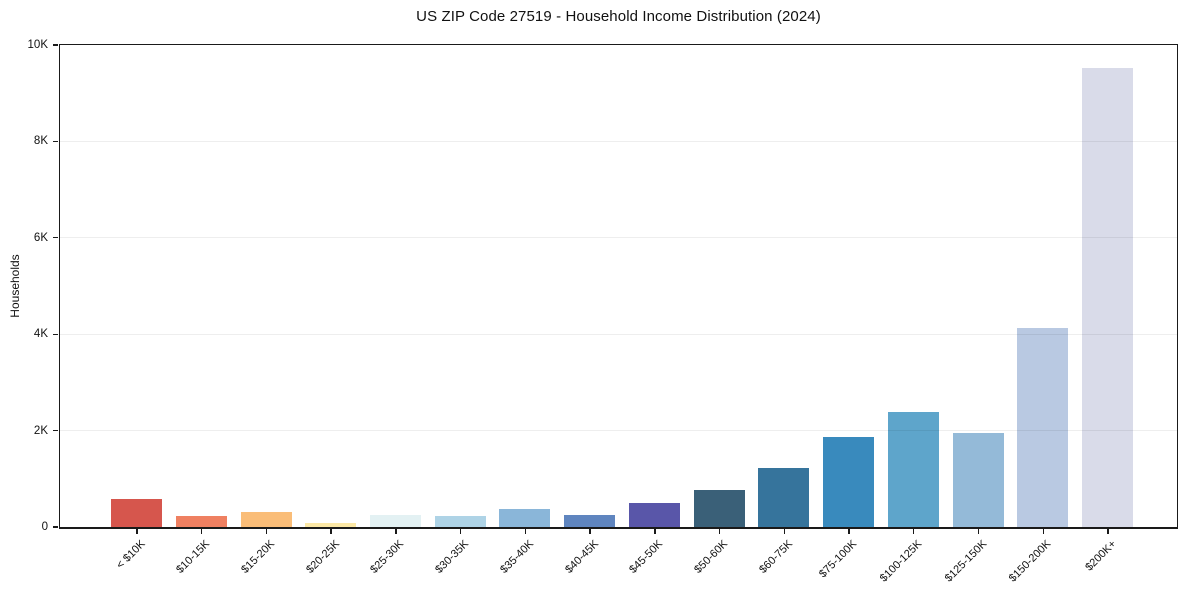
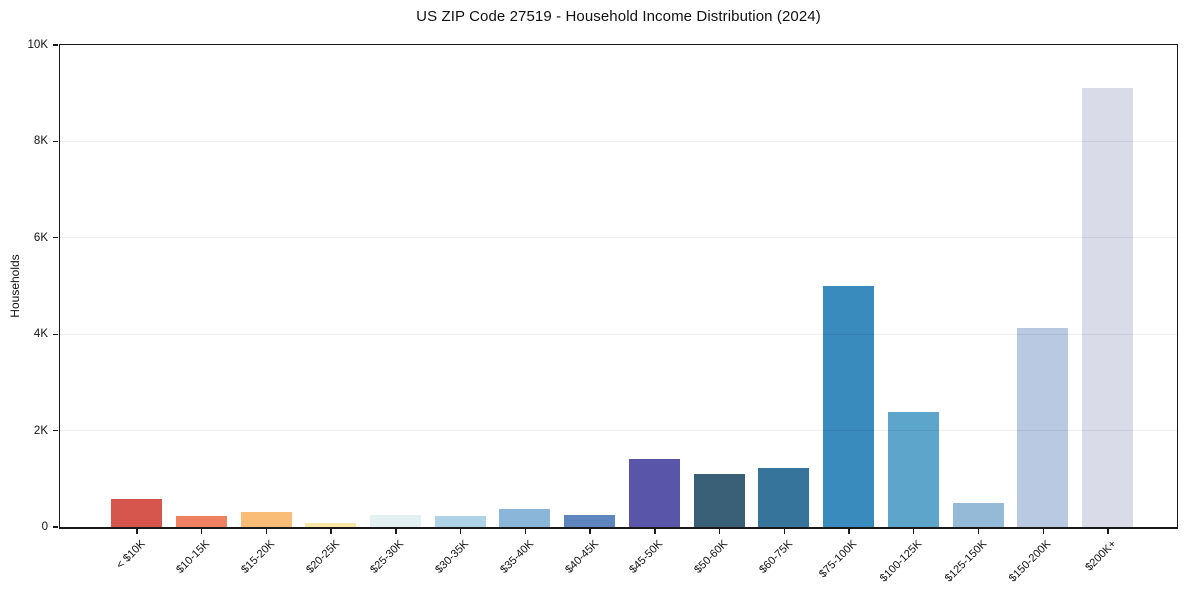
$45-50K: 0.5K -> 1.4K
$50-60K: 0.8K -> 1.1K
$75-100K: 1.8K -> 5.0K
$125-150K: 1.9K -> 0.5K
$200K+: 9.5K -> 9.1K
